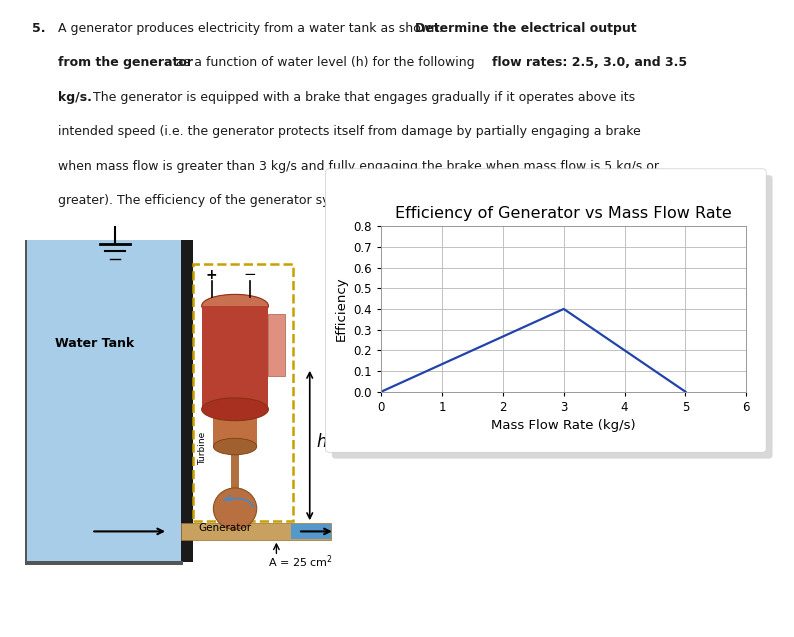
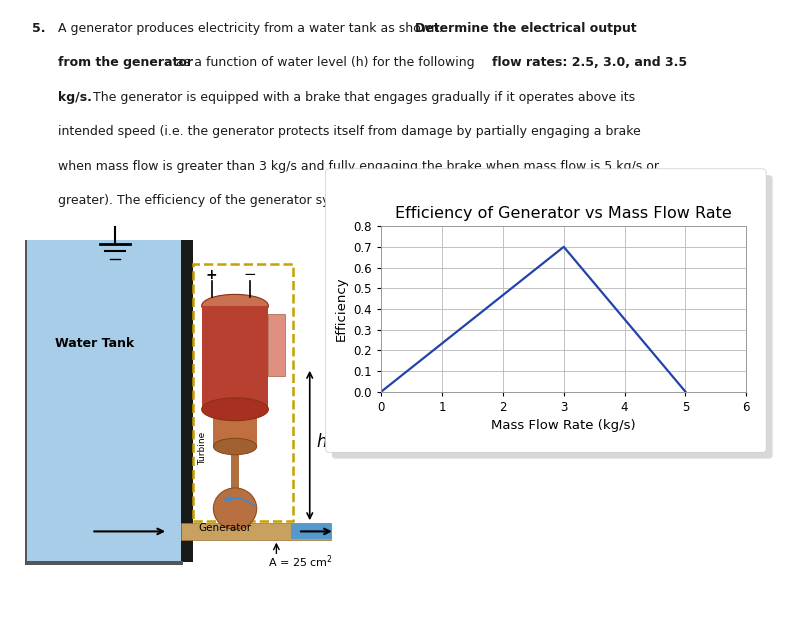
Efficiency of Generator vs Mass Flow Rate/3: 0.4 -> 0.7
